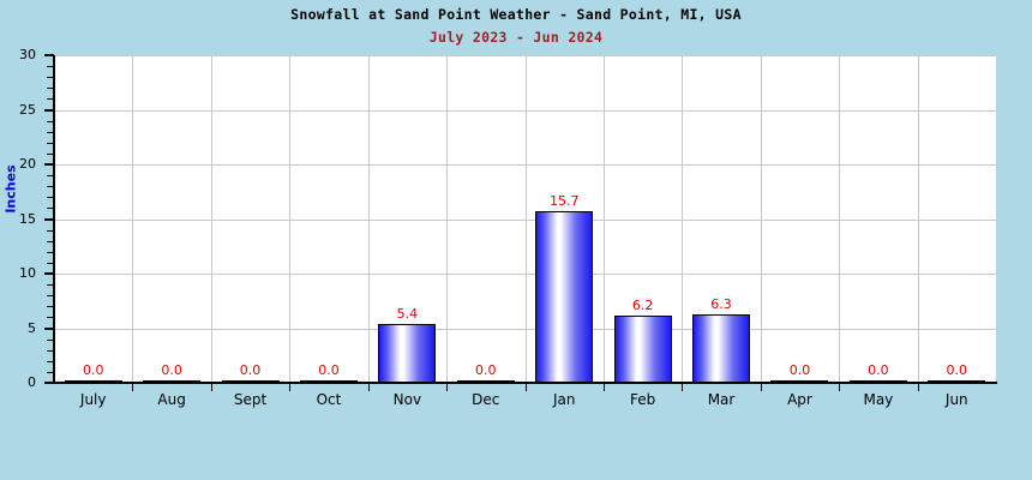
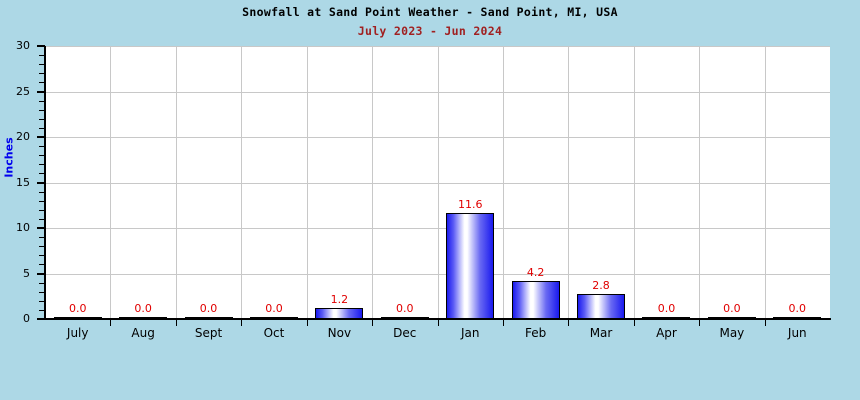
Nov: 5.4 -> 1.2
Jan: 15.7 -> 11.6
Feb: 6.2 -> 4.2
Mar: 6.3 -> 2.8
